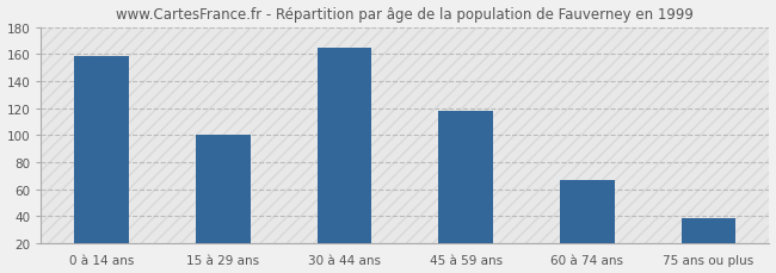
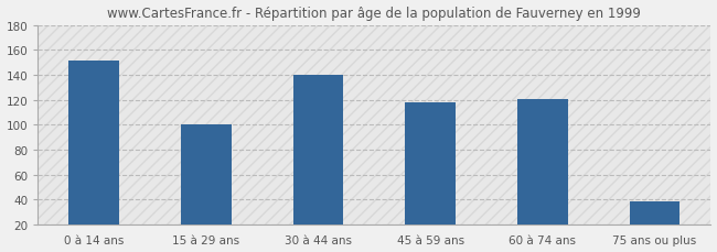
0 à 14 ans: 159 -> 152
30 à 44 ans: 165 -> 140
60 à 74 ans: 67 -> 121
